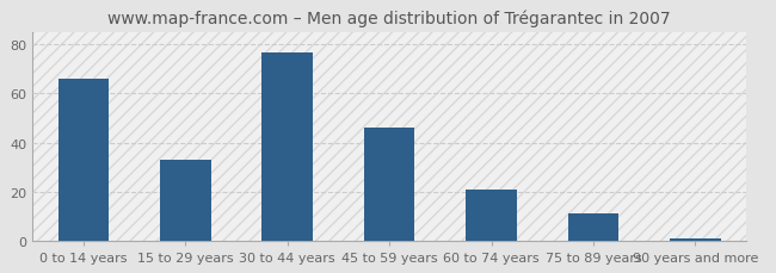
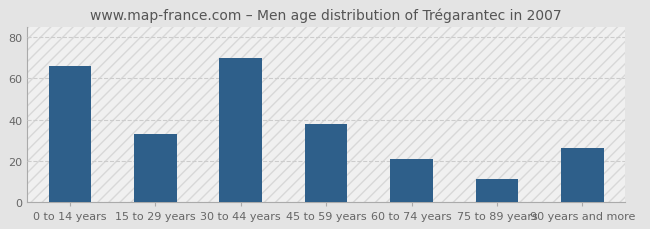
30 to 44 years: 77 -> 70
45 to 59 years: 46 -> 38
90 years and more: 1 -> 26
